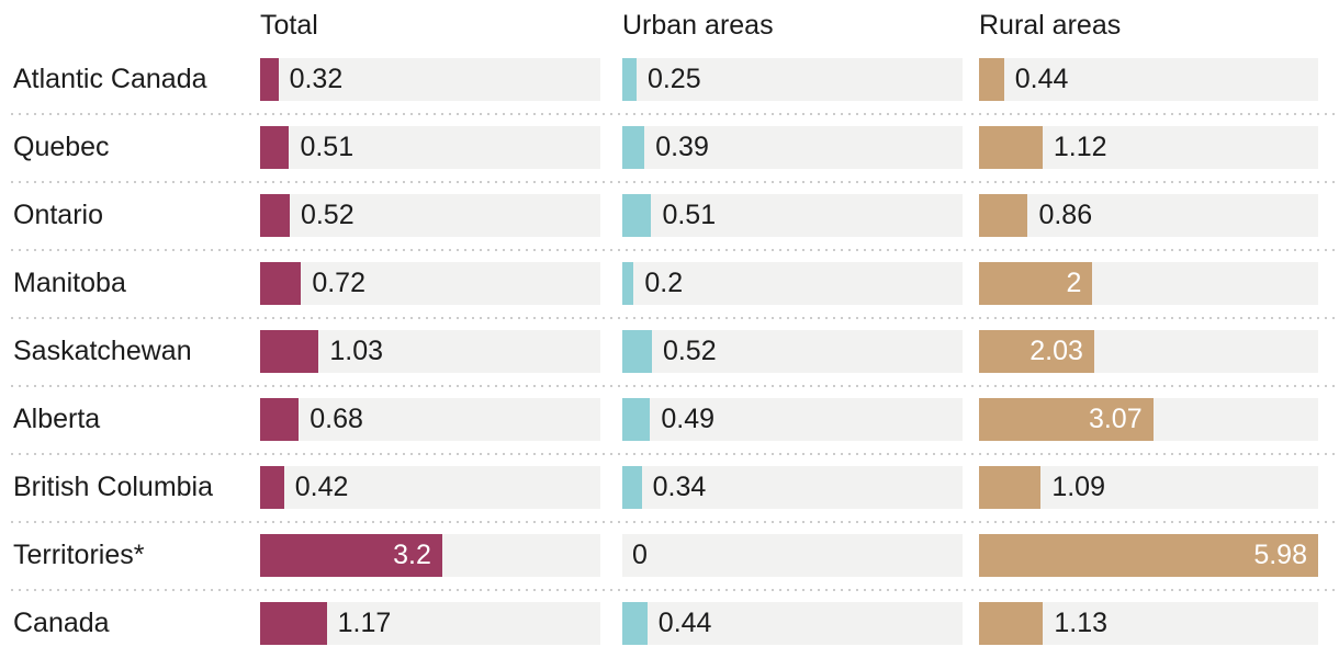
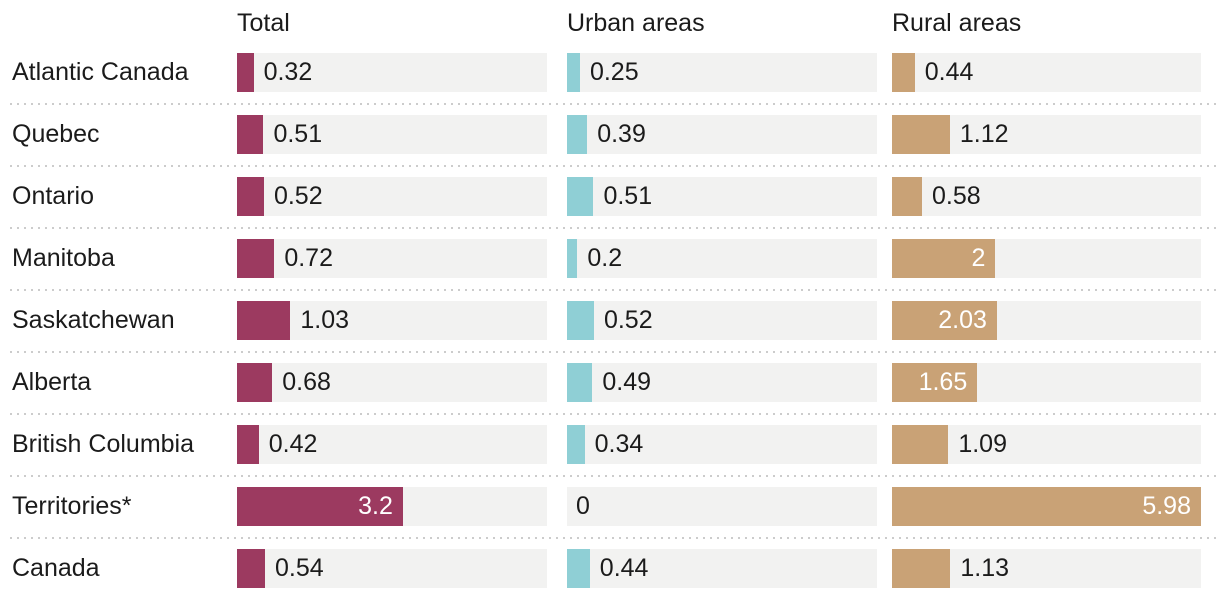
Rural areas/Ontario: 0.86 -> 0.58
Rural areas/Alberta: 3.07 -> 1.65
Total/Canada: 1.17 -> 0.54
